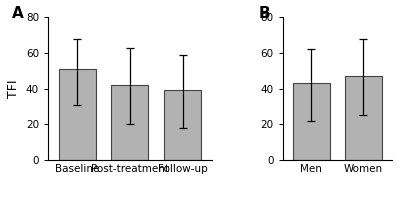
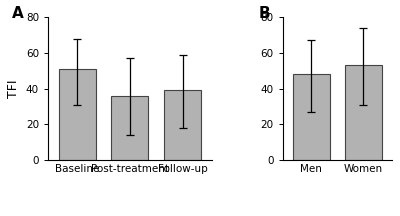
Post-treatment: 42 -> 36
Men: 43 -> 48
Women: 47 -> 53
